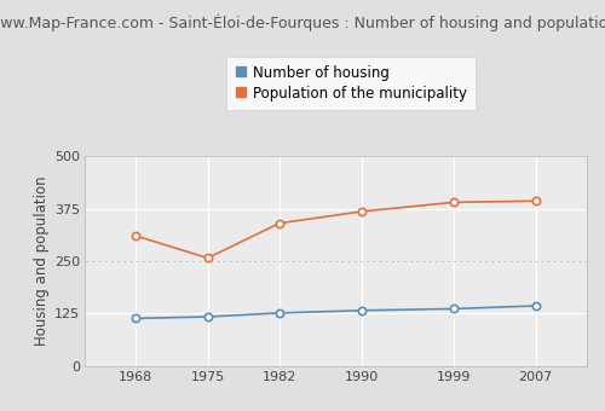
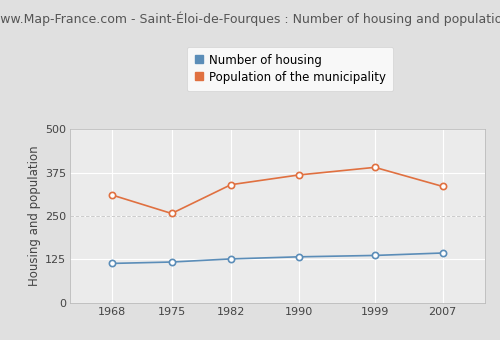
Population of the municipality/2007: 393 -> 335
